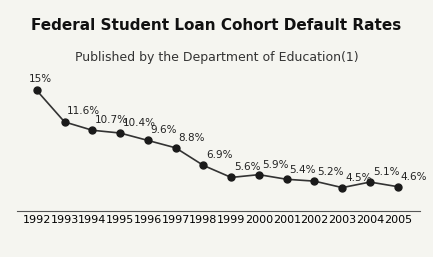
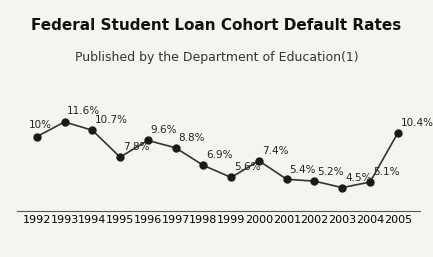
1992: 15% -> 10%
1995: 10.4% -> 7.8%
2000: 5.9% -> 7.4%
2005: 4.6% -> 10.4%
